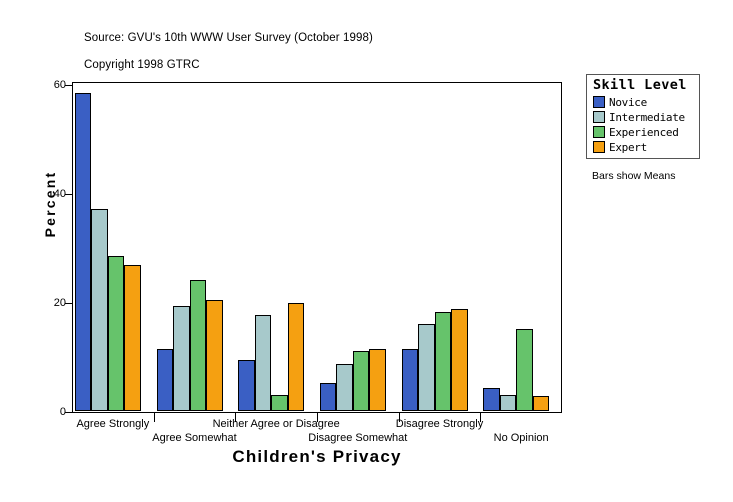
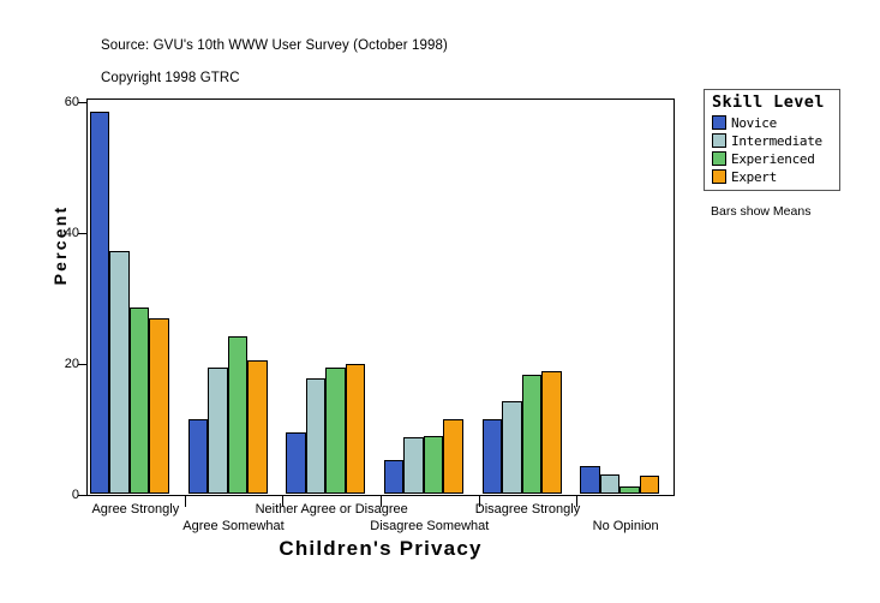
Experienced/Neither Agree or Disagree: 3 -> 19
Experienced/Disagree Somewhat: 11 -> 9
Intermediate/Disagree Strongly: 16 -> 14
Experienced/No Opinion: 15 -> 1
